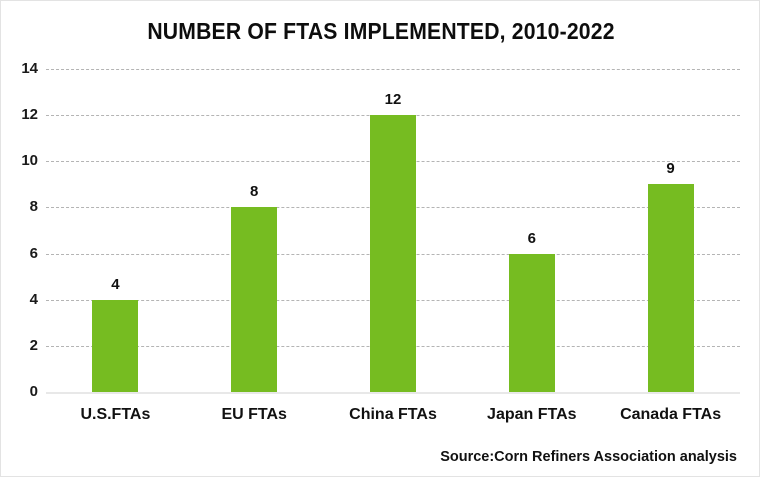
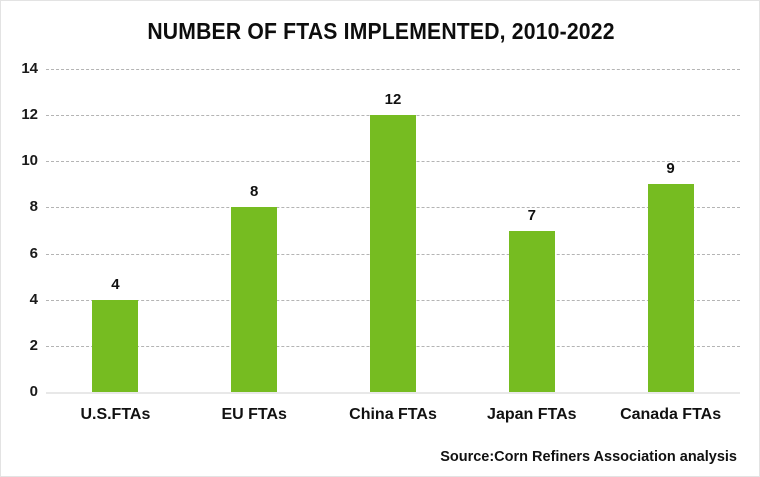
Japan FTAs: 6 -> 7
